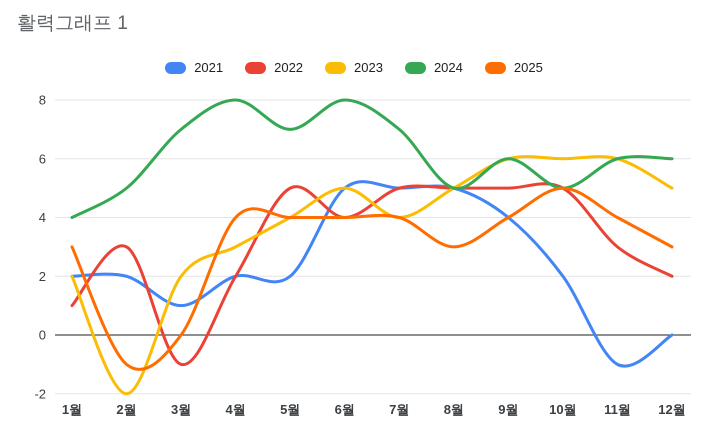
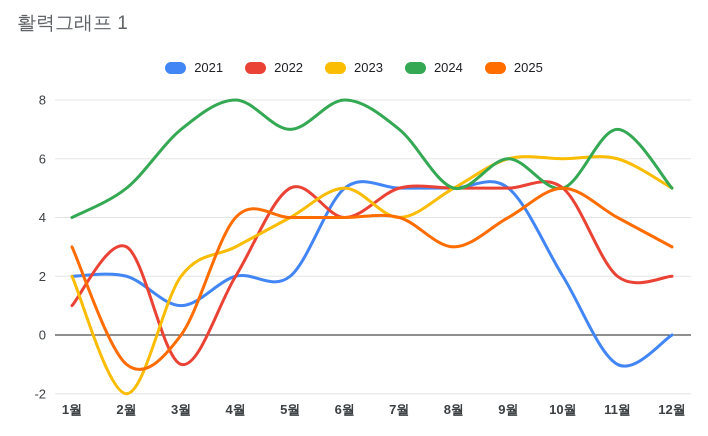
2021/9월: 4 -> 5
2022/11월: 3 -> 2
2024/11월: 6 -> 7
2024/12월: 6 -> 5
